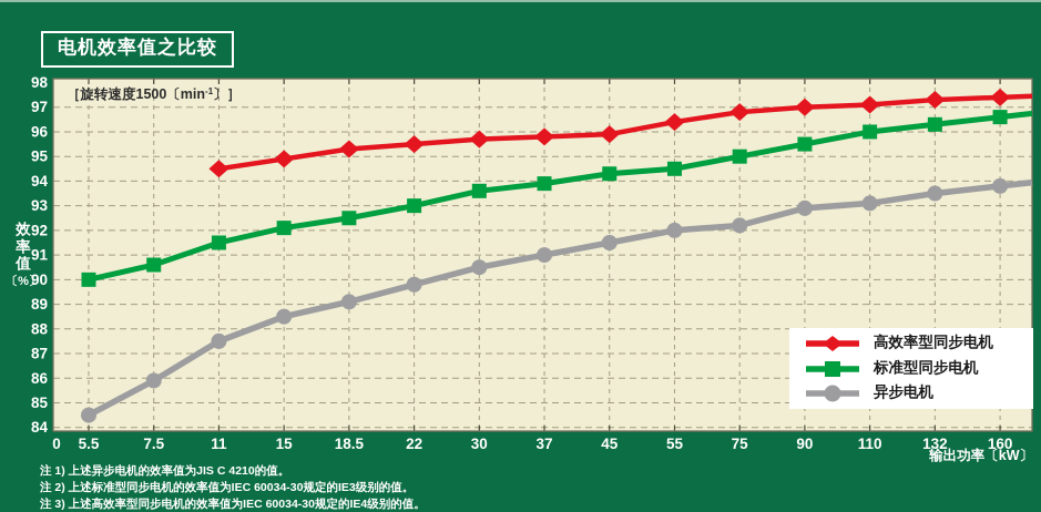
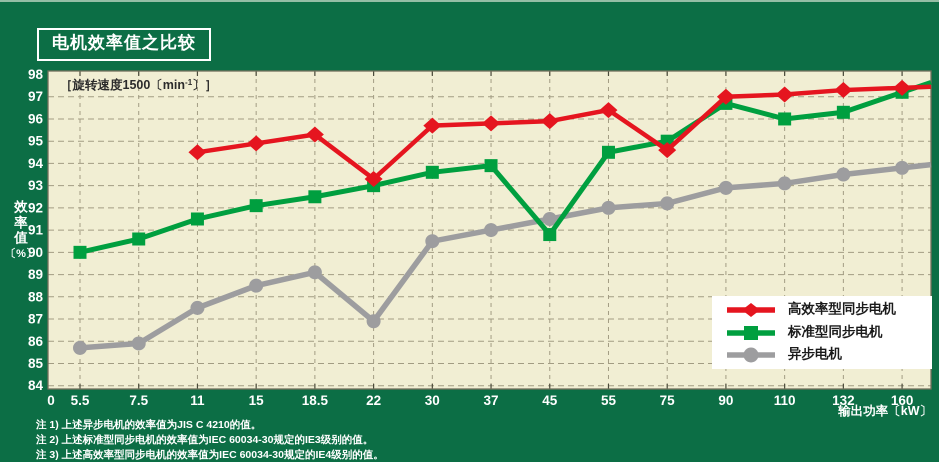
异步电机/5.5: 84.5 -> 85.7
高效率型同步电机/22: 95.5 -> 93.3
异步电机/22: 89.8 -> 86.9
标准型同步电机/45: 94.3 -> 90.8
高效率型同步电机/75: 96.8 -> 94.6
标准型同步电机/90: 95.5 -> 96.7
标准型同步电机/160: 96.6 -> 97.2
